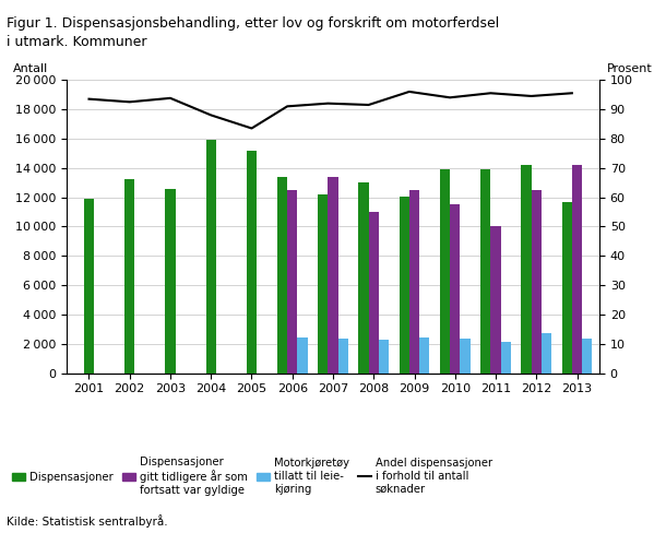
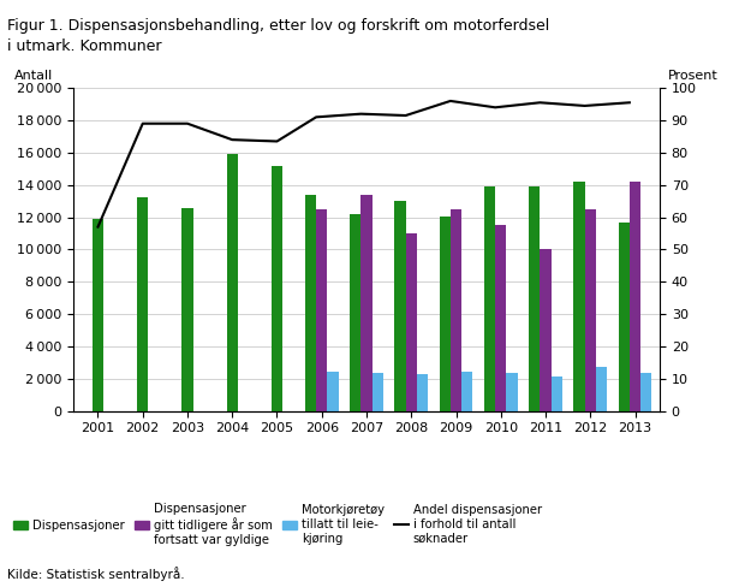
Andel dispensasjoner i forhold til antall søknader/2001: 93.5 -> 57.0
Andel dispensasjoner i forhold til antall søknader/2002: 92.5 -> 89.0
Andel dispensasjoner i forhold til antall søknader/2003: 93.8 -> 89.0
Andel dispensasjoner i forhold til antall søknader/2004: 88.0 -> 84.0
